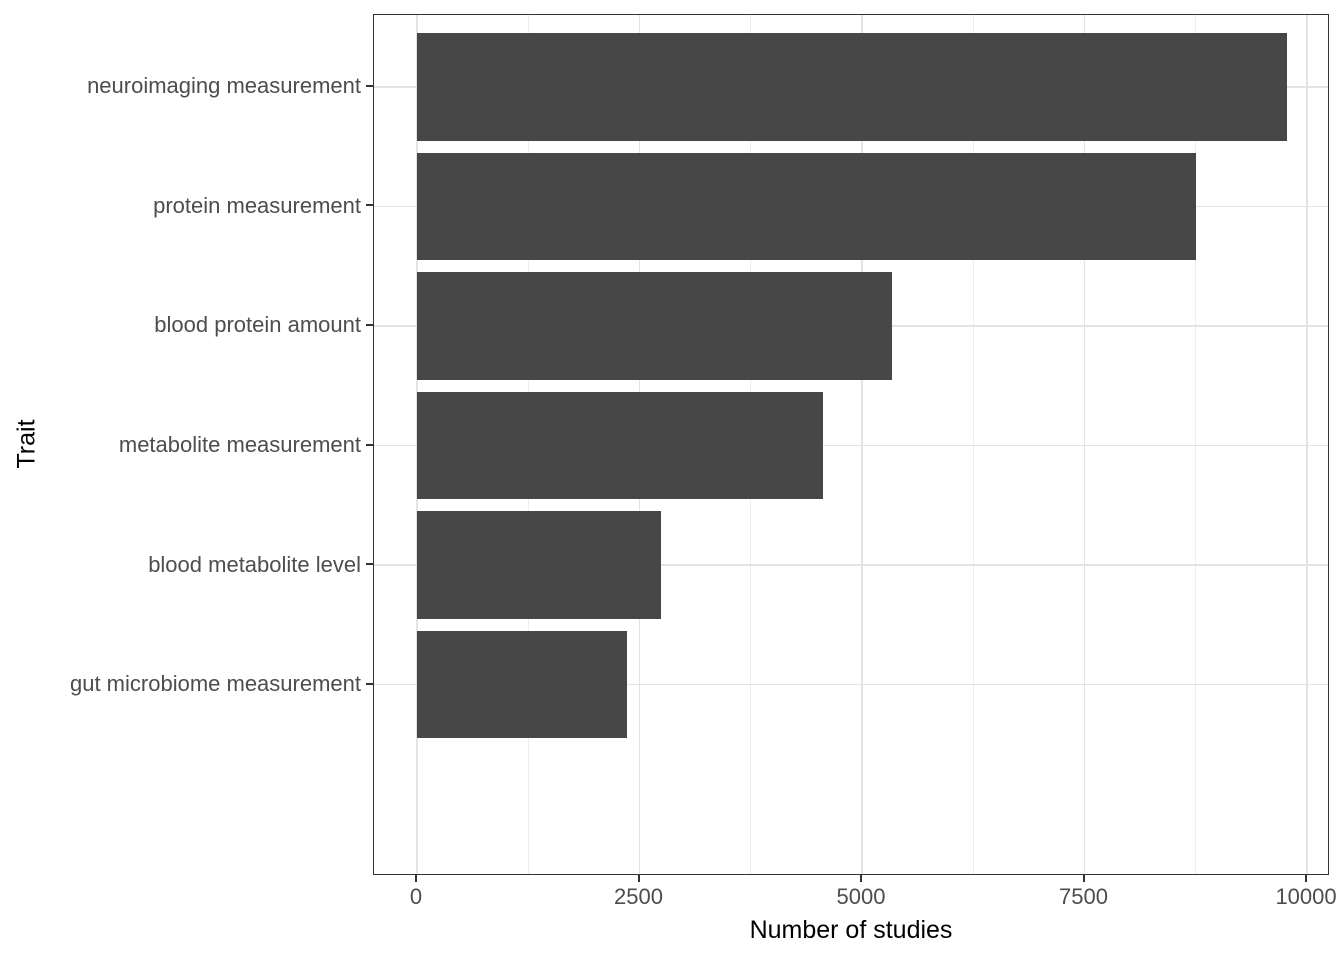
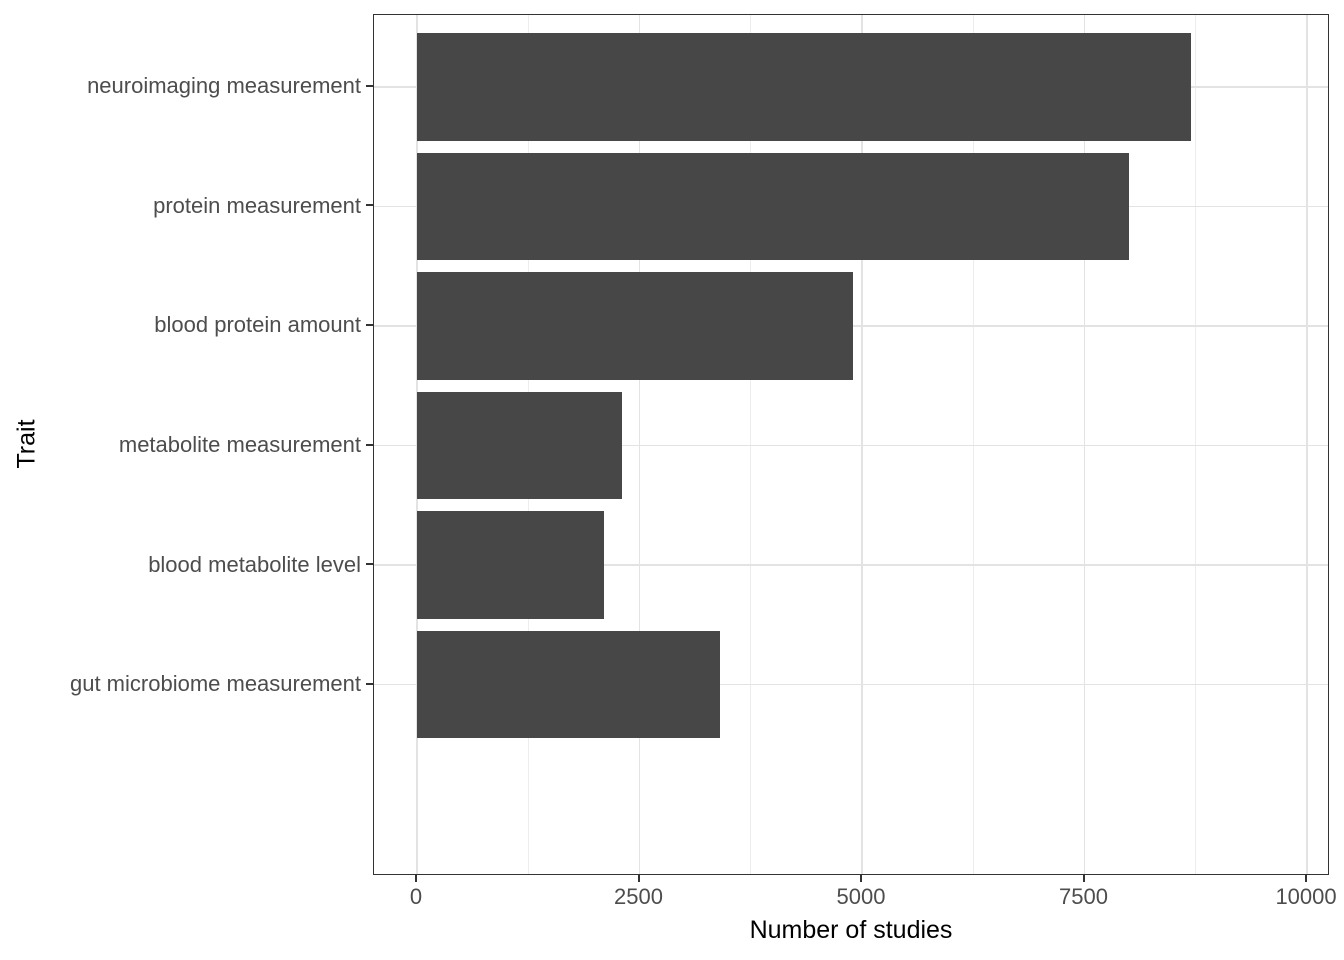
neuroimaging measurement: 9800 -> 8700
protein measurement: 8800 -> 8000
blood protein amount: 5300 -> 4900
metabolite measurement: 4600 -> 2300
blood metabolite level: 2700 -> 2100
gut microbiome measurement: 2400 -> 3400
